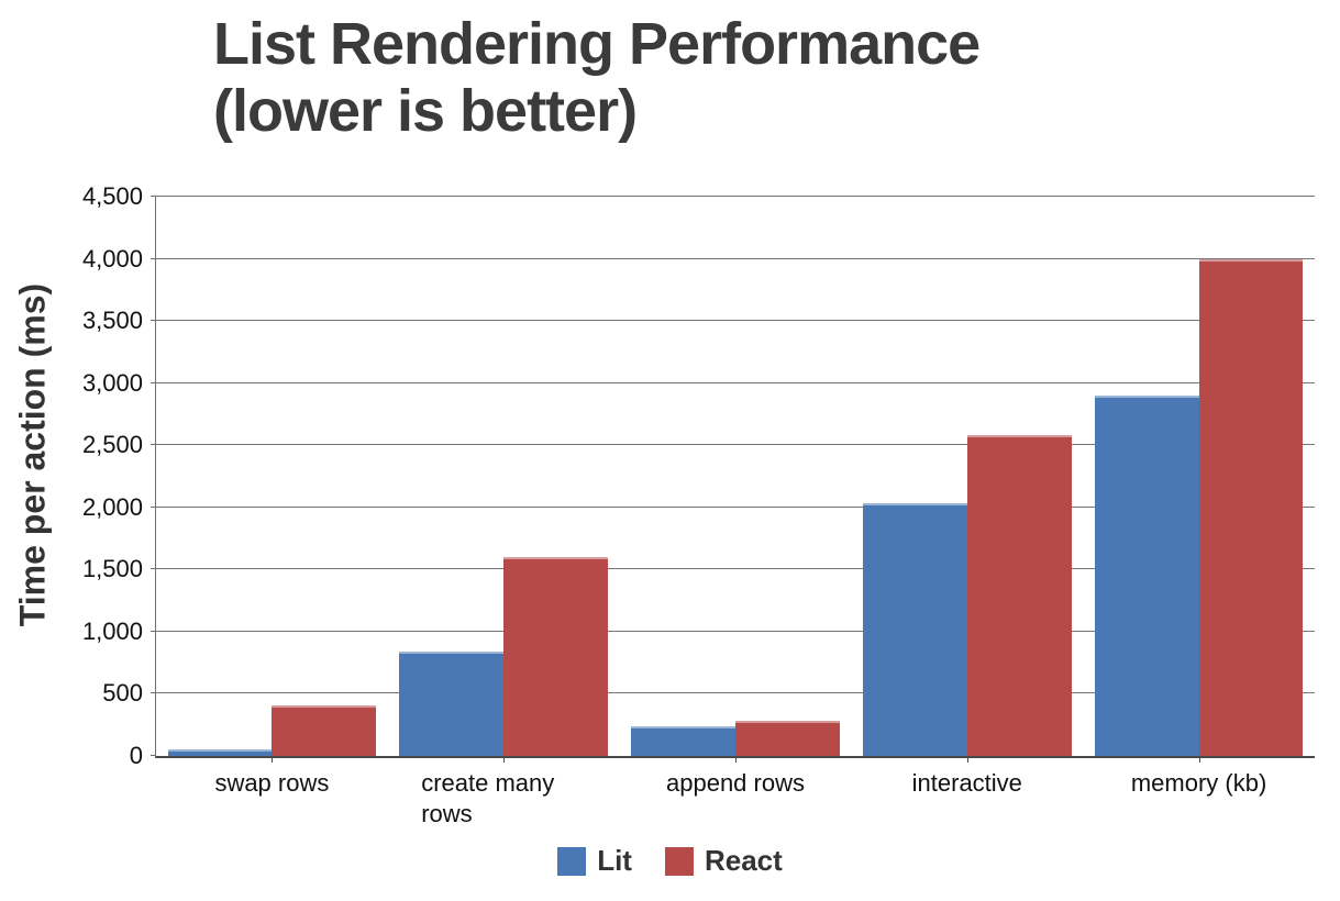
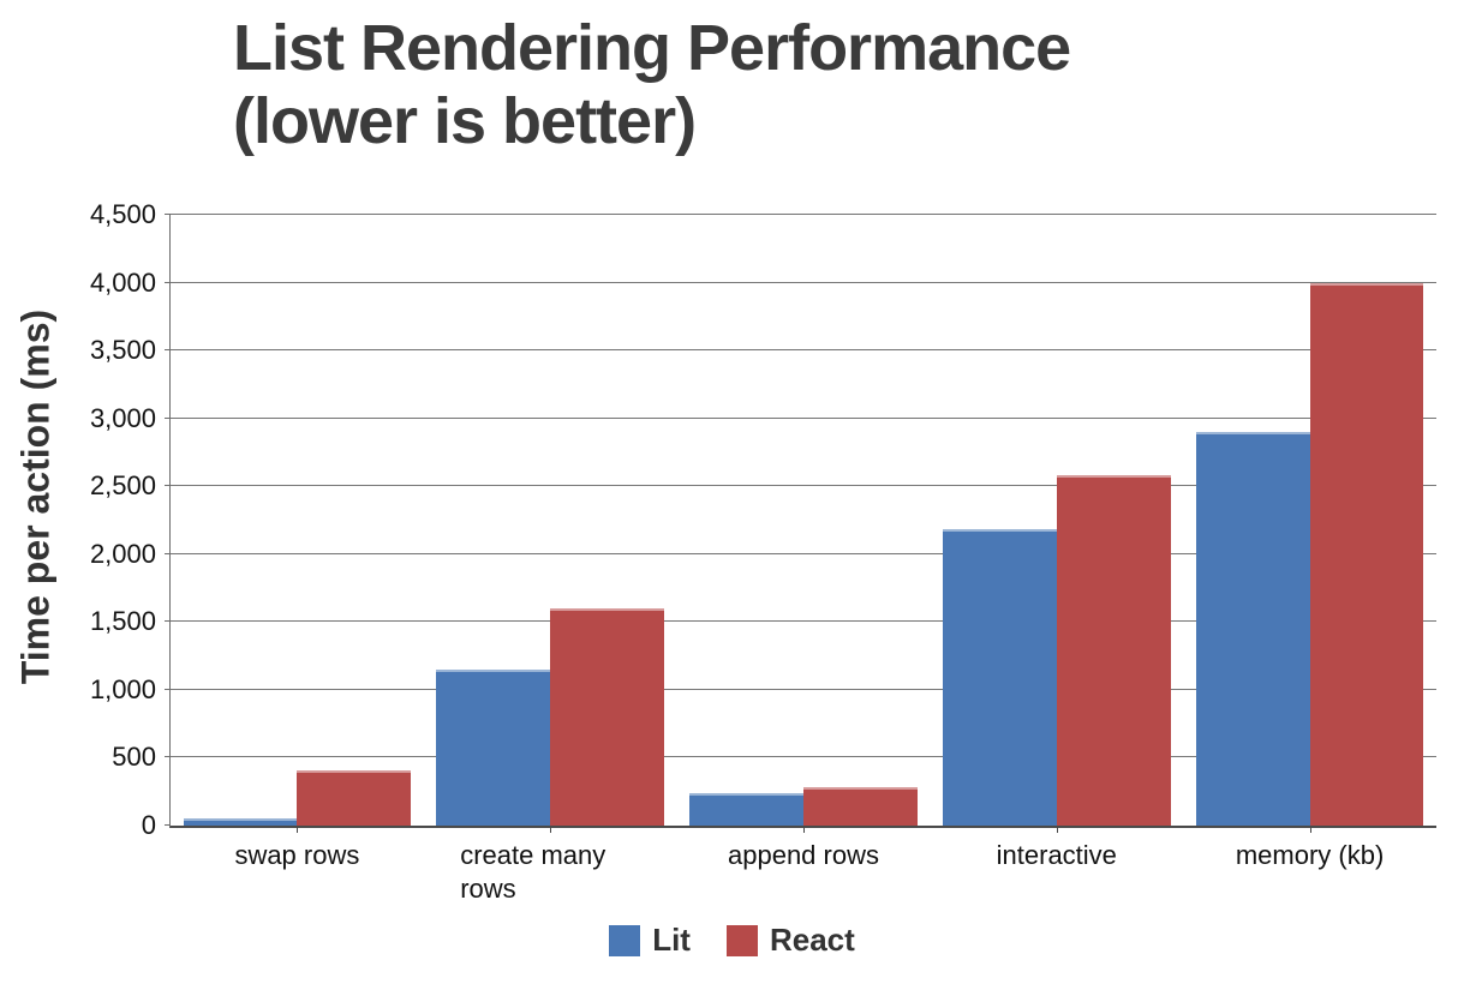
Lit/create many rows: 840 -> 1150
Lit/interactive: 2030 -> 2180
